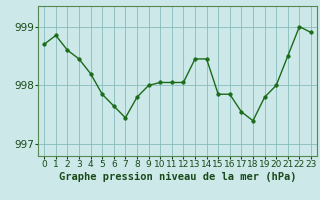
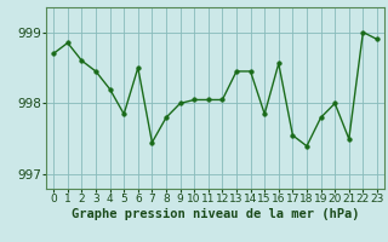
6: 997.65 -> 998.50
16: 997.85 -> 998.56
21: 998.50 -> 997.50
